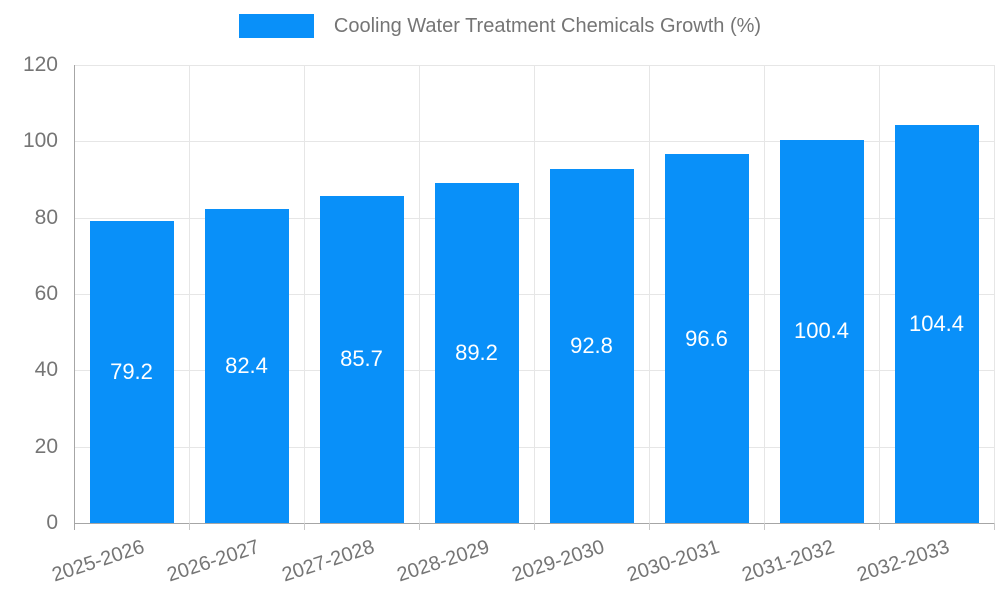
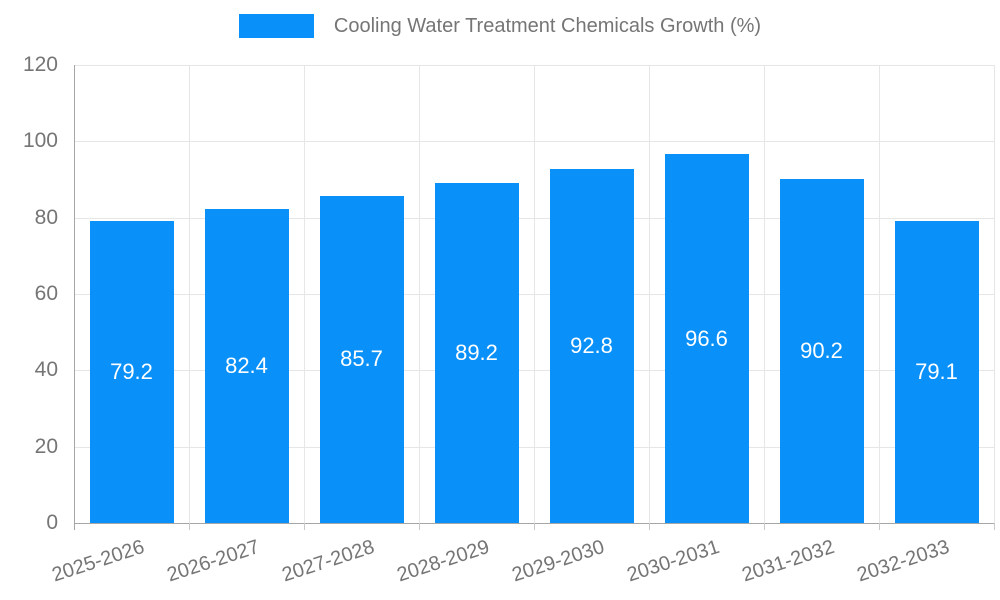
2031-2032: 100.4 -> 90.2
2032-2033: 104.4 -> 79.1
